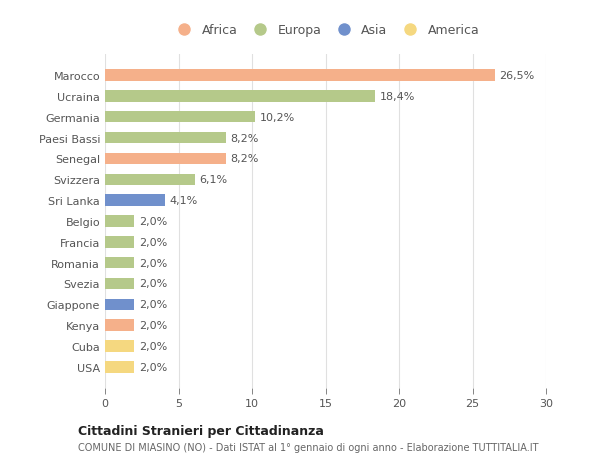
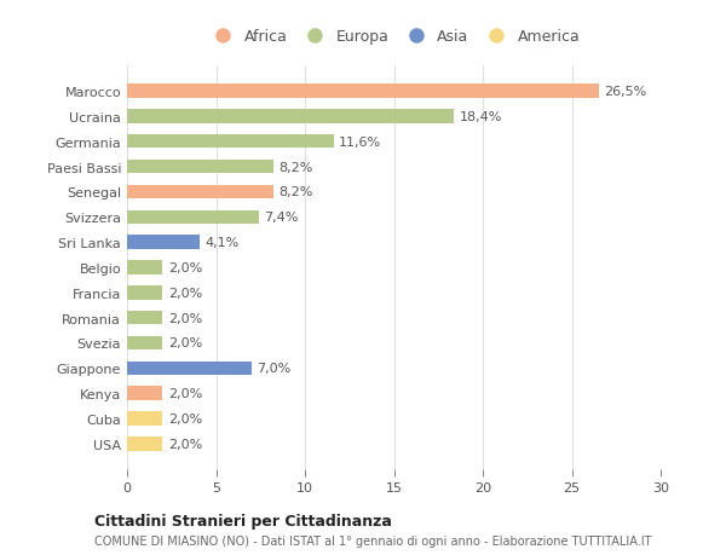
Germania: 10,2% -> 11,6%
Svizzera: 6,1% -> 7,4%
Giappone: 2,0% -> 7,0%
